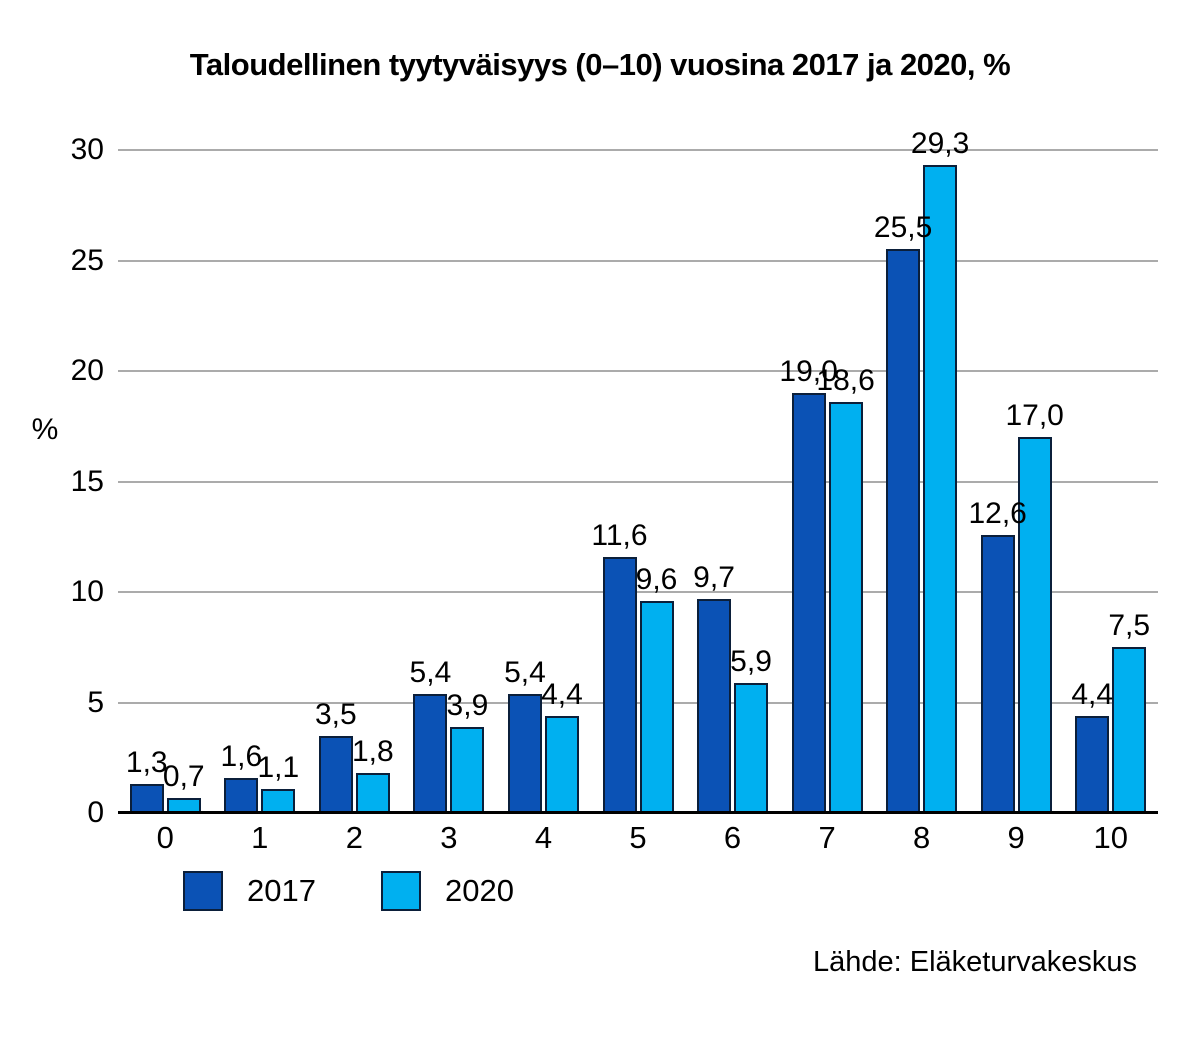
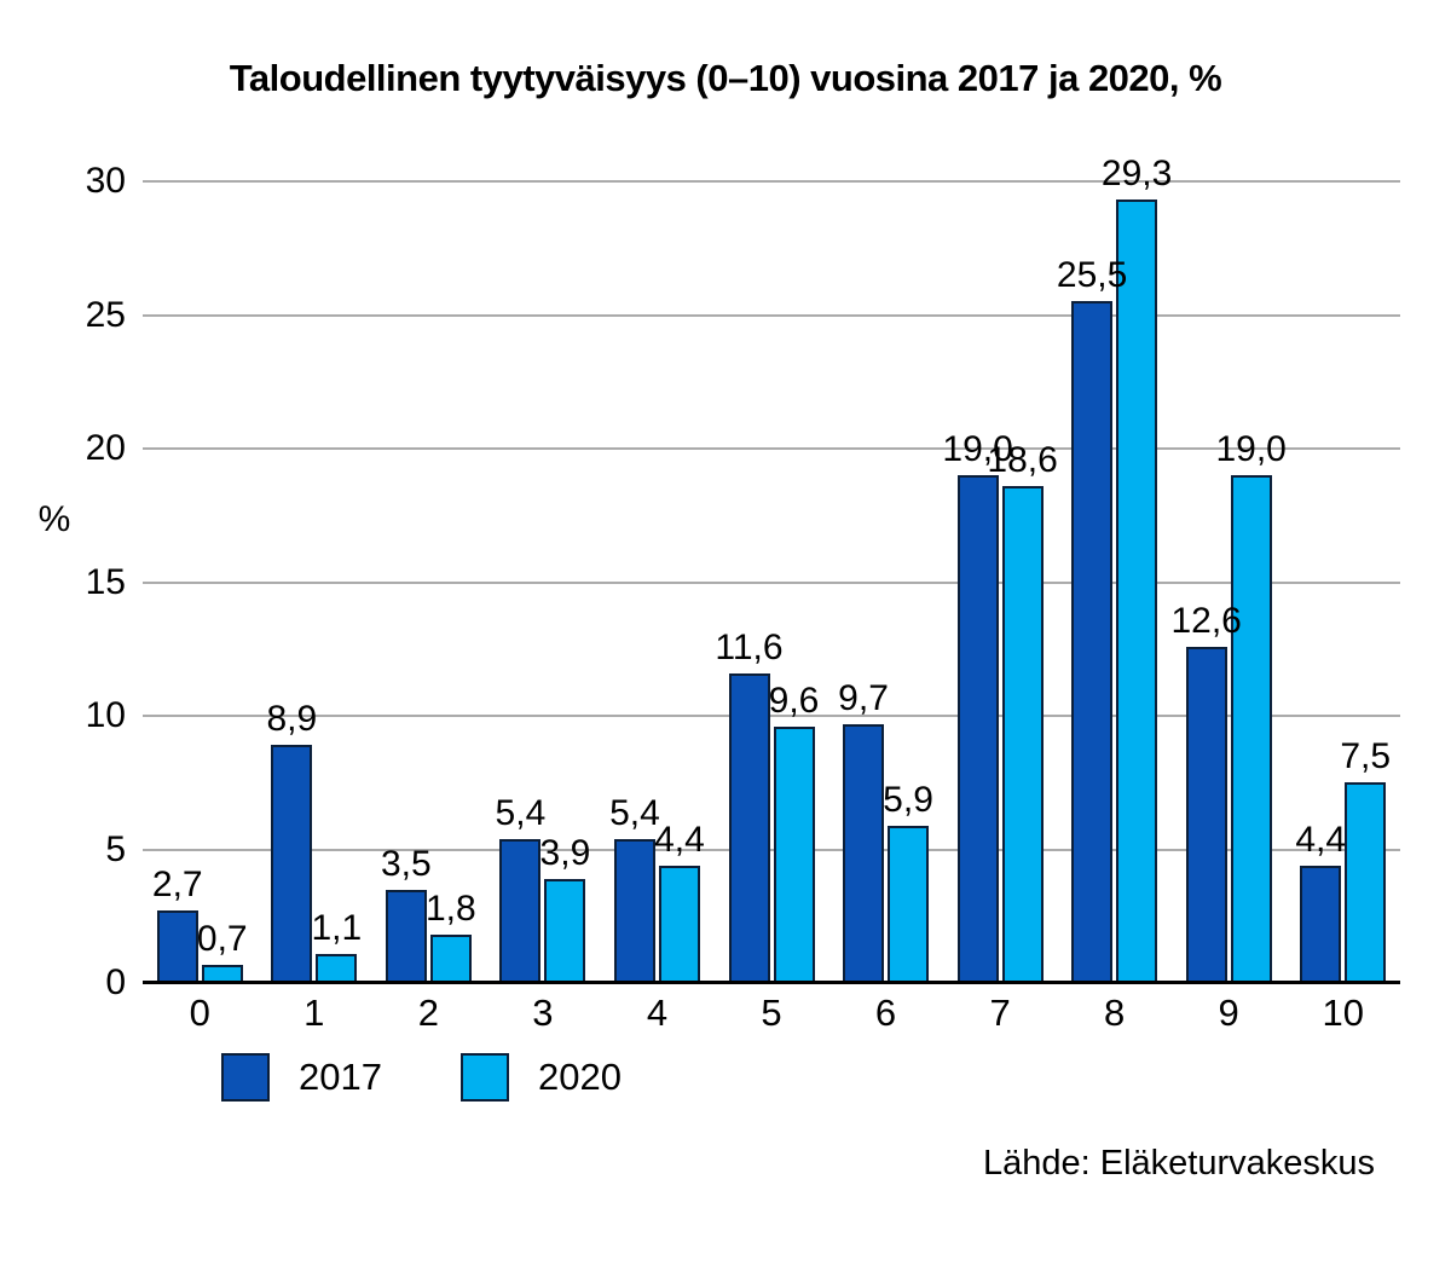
2017/0: 1,3 -> 2,7
2017/1: 1,6 -> 8,9
2020/9: 17,0 -> 19,0
